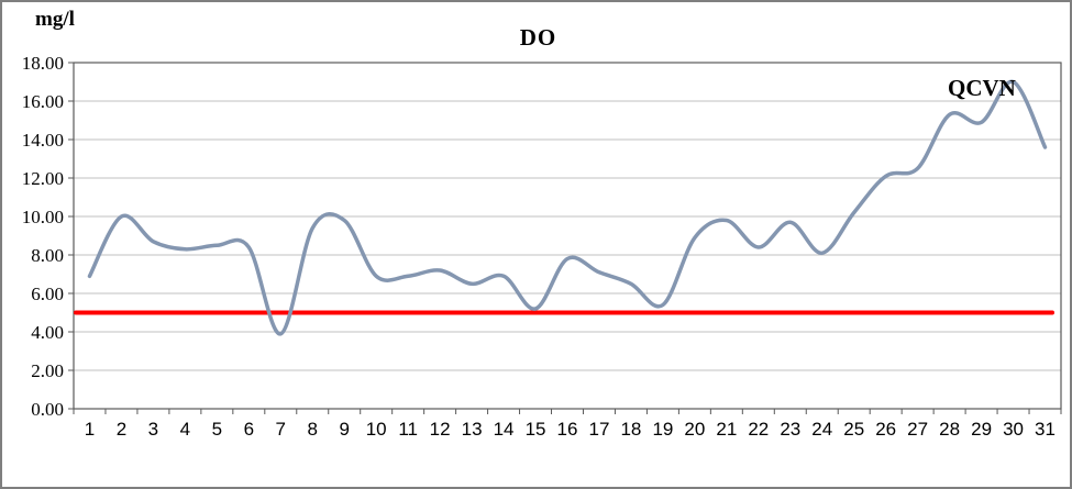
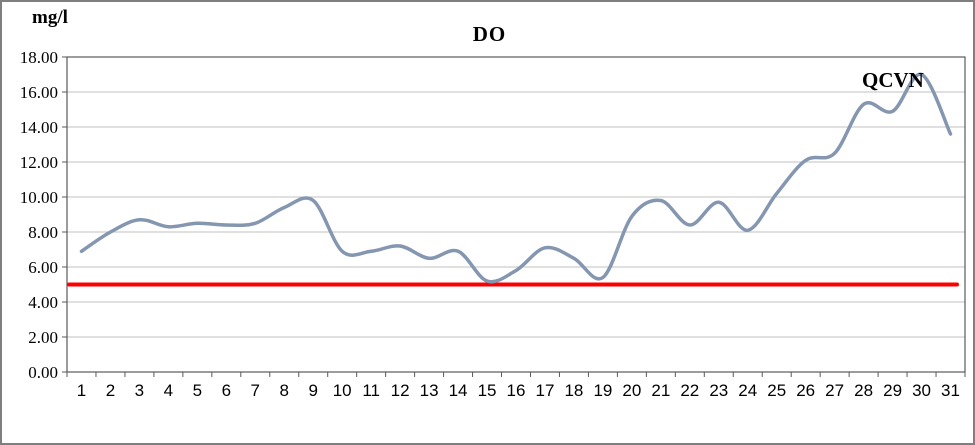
2: 10.0 -> 8.0
7: 3.9 -> 8.5
16: 7.8 -> 5.8
